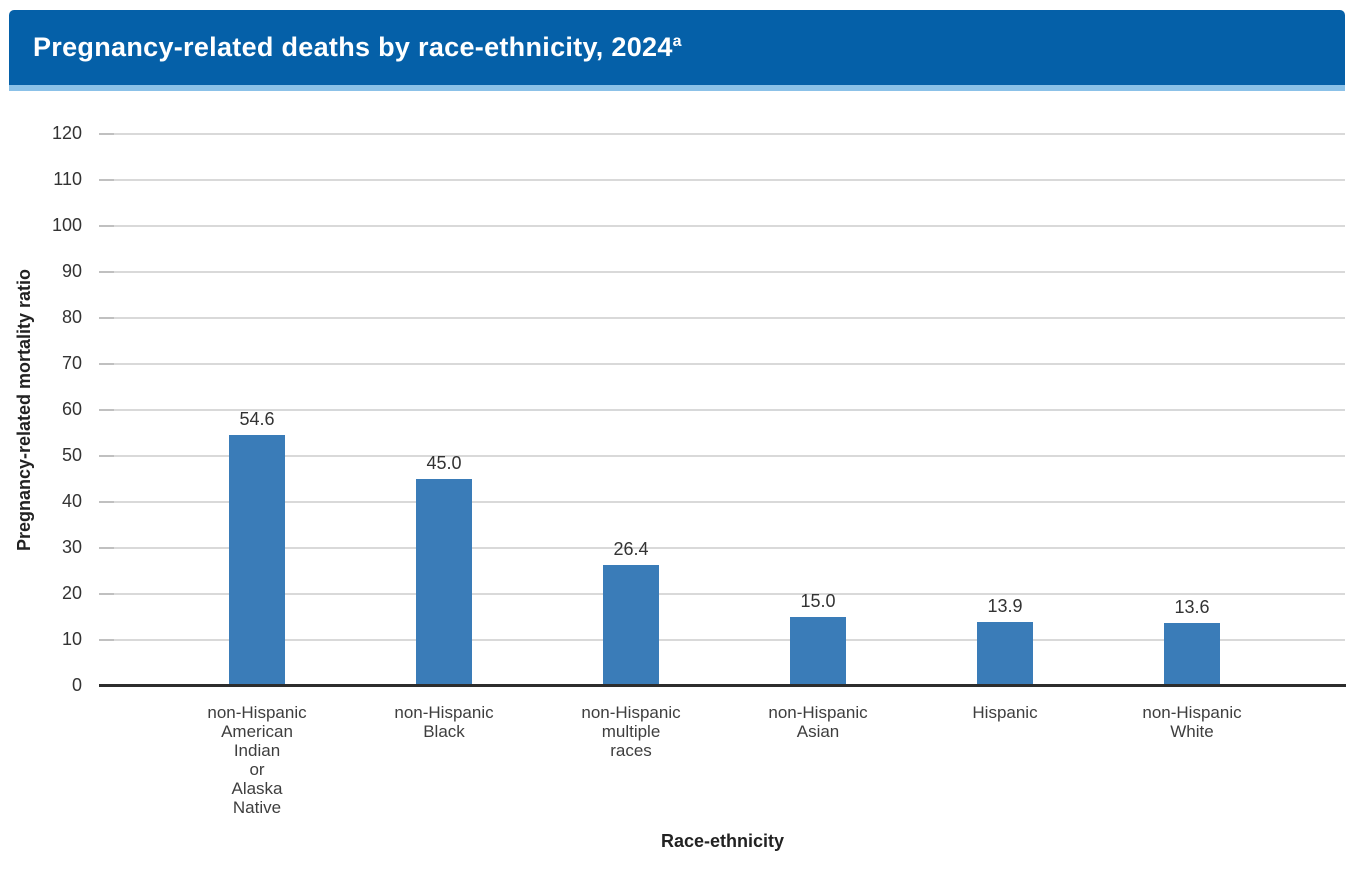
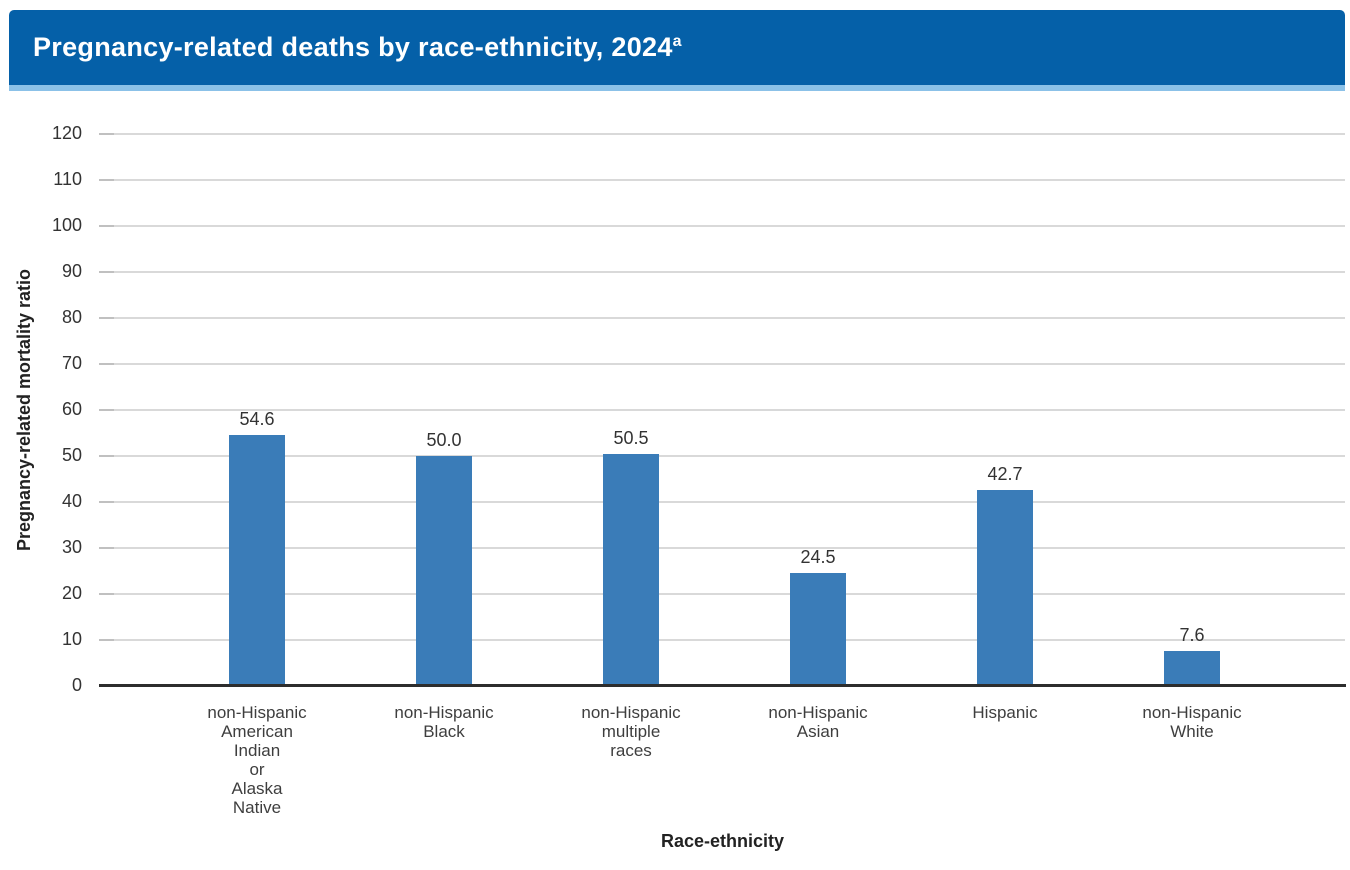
non-Hispanic Black: 45.0 -> 50.0
non-Hispanic multiple races: 26.4 -> 50.5
non-Hispanic Asian: 15.0 -> 24.5
Hispanic: 13.9 -> 42.7
non-Hispanic White: 13.6 -> 7.6
